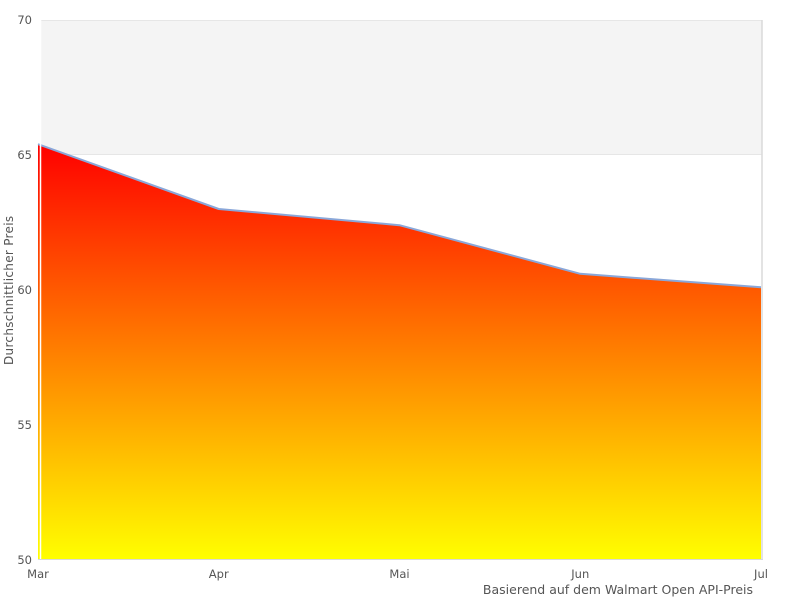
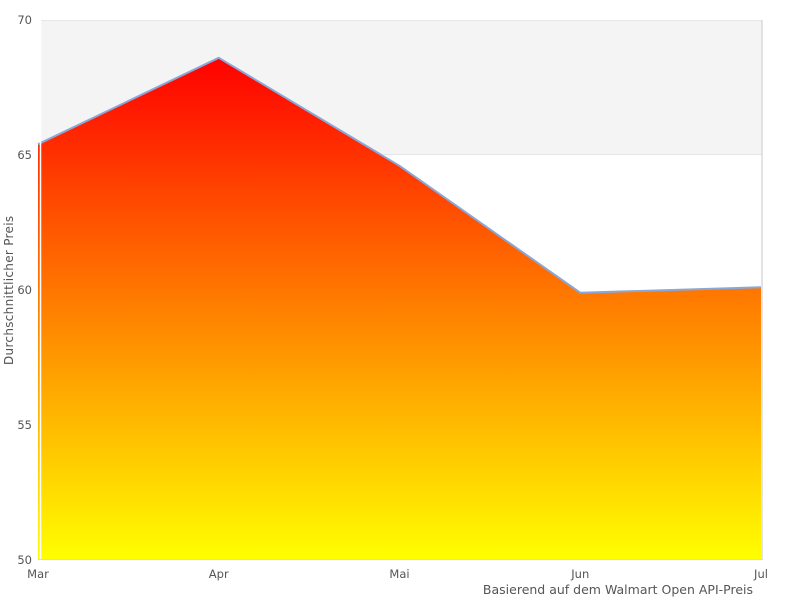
Apr: 63.0 -> 68.6
Mai: 62.4 -> 64.6
Jun: 60.6 -> 59.9
